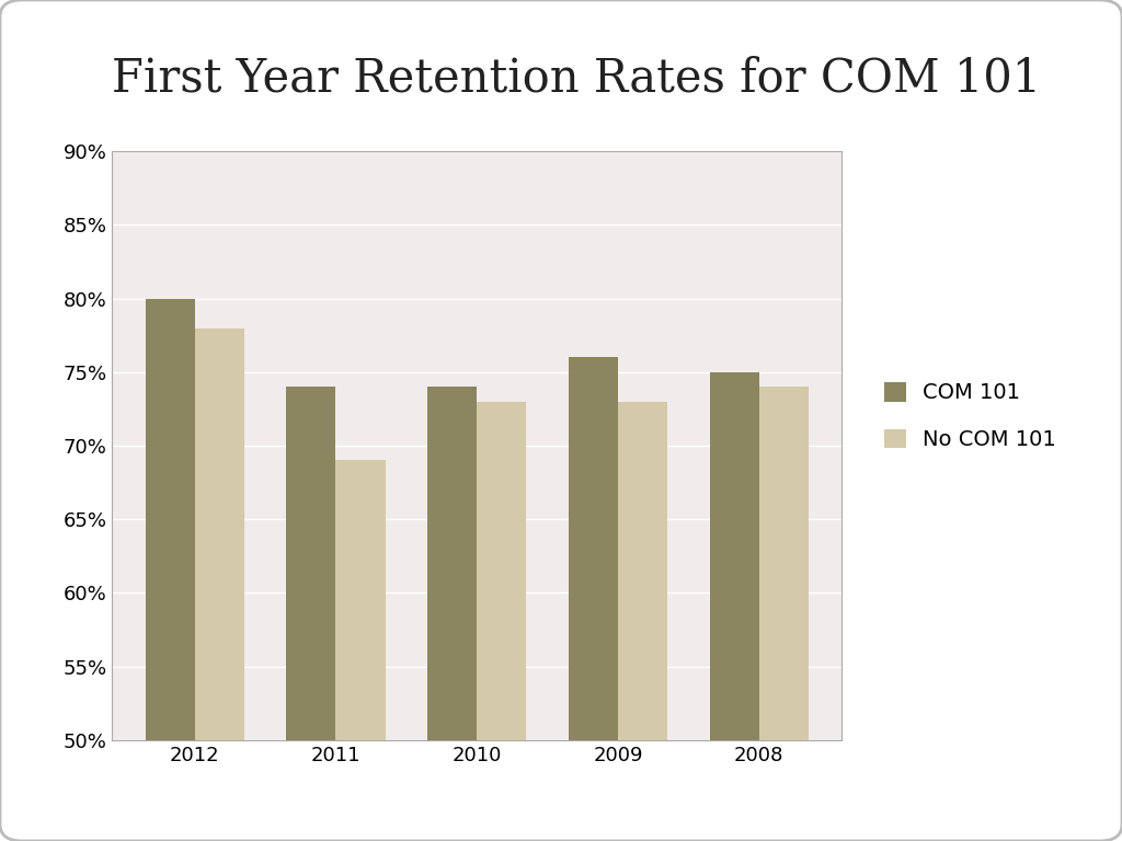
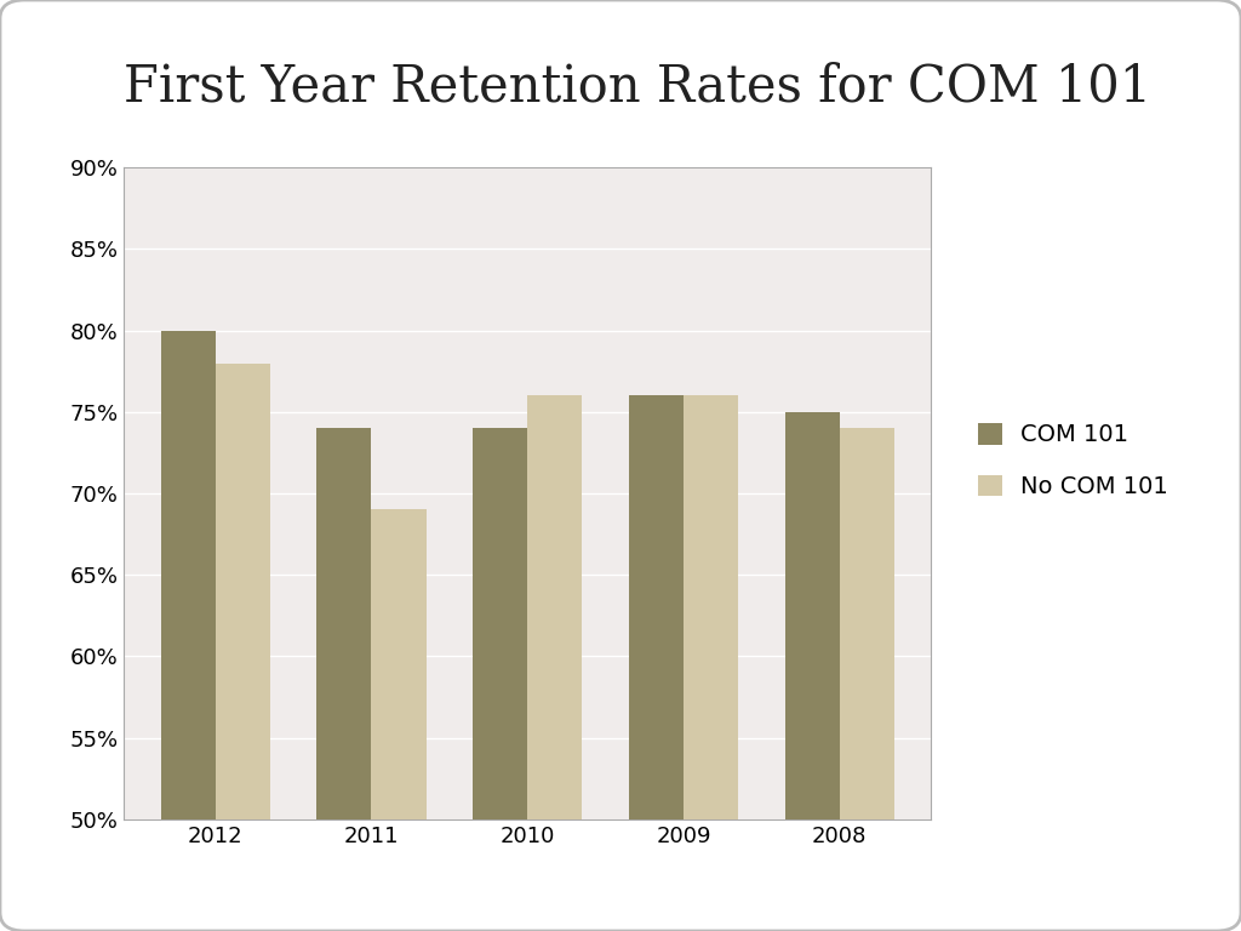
No COM 101/2010: 73% -> 76%
No COM 101/2009: 73% -> 76%
